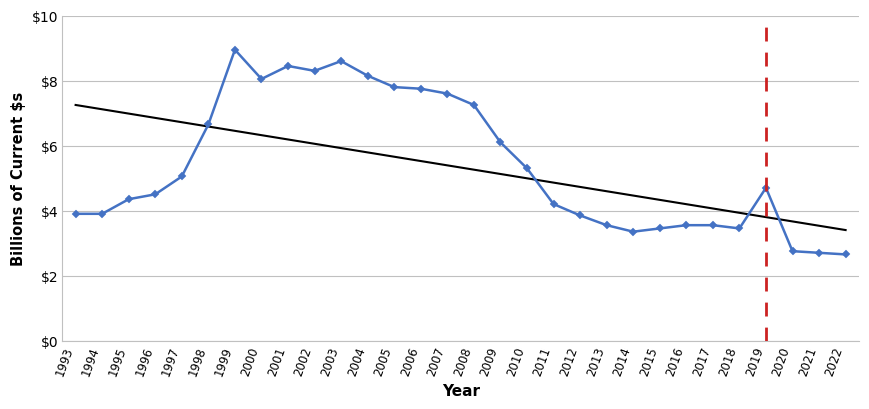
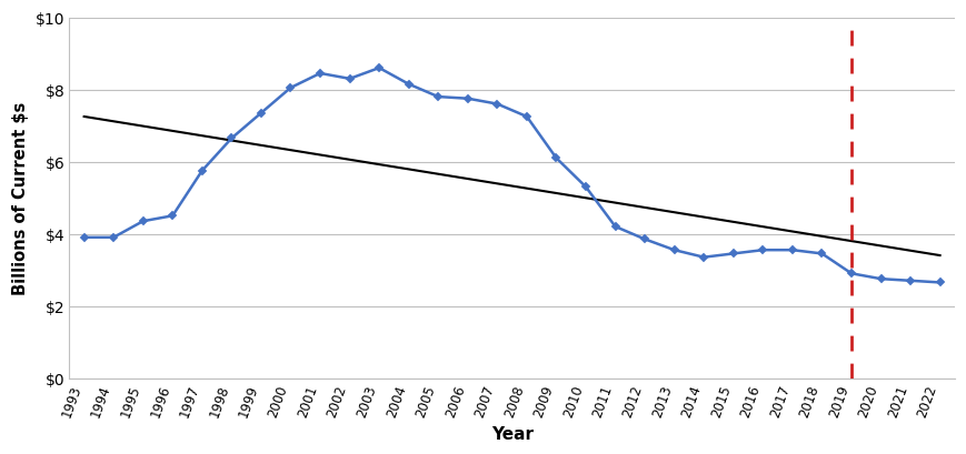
1997: $5.05 -> $5.75
1999: $8.95 -> $7.35
2019: $4.70 -> $2.90
